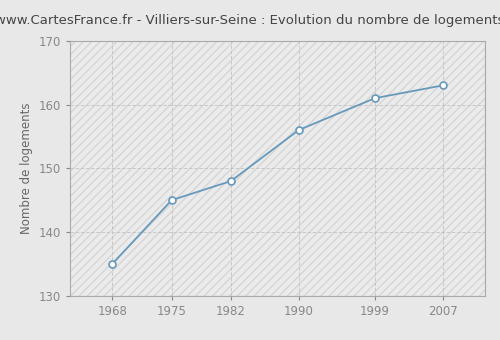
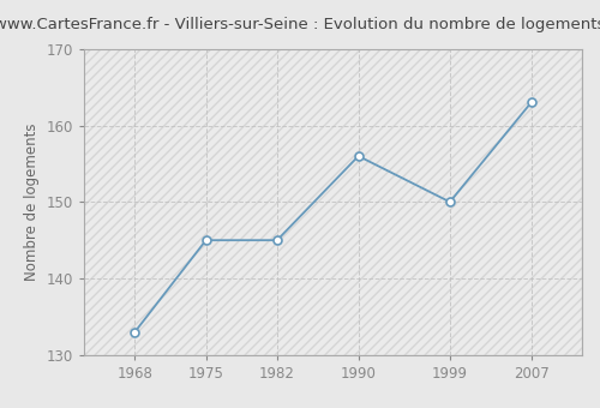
1968: 135 -> 133
1982: 148 -> 145
1999: 161 -> 150
